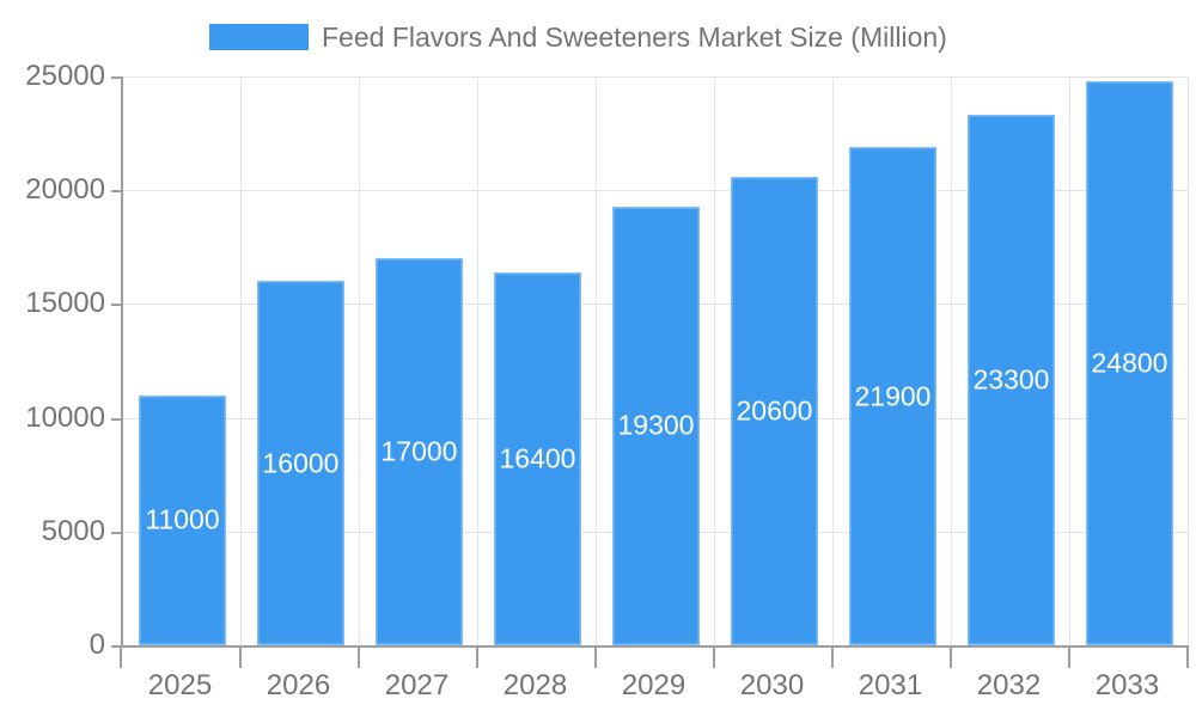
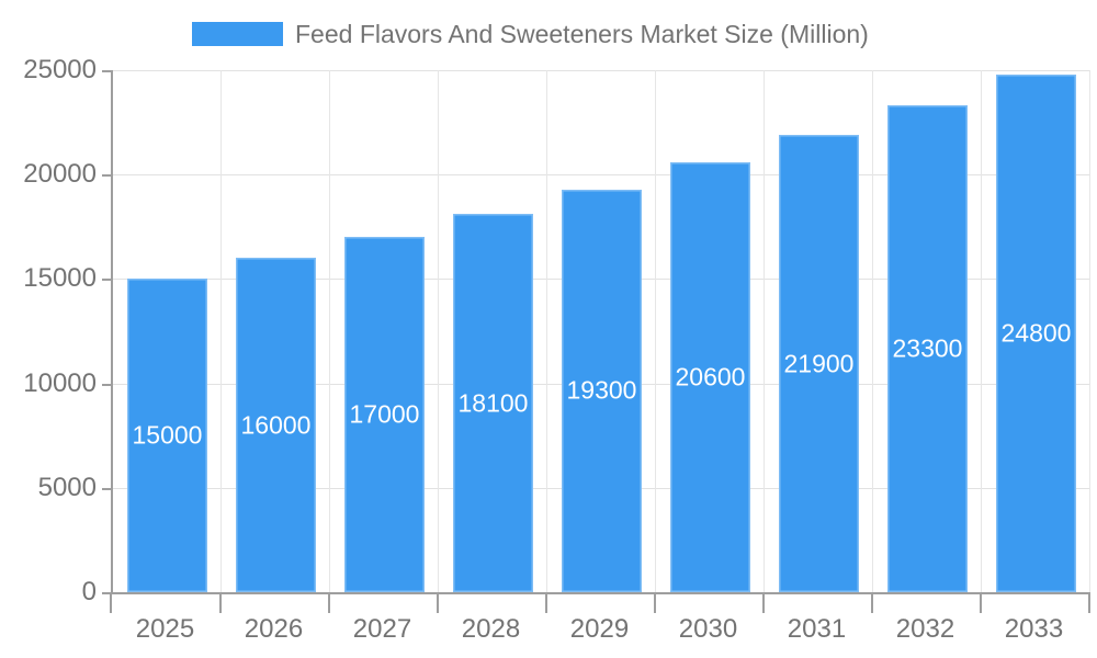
2025: 11000 -> 15000
2028: 16400 -> 18100
